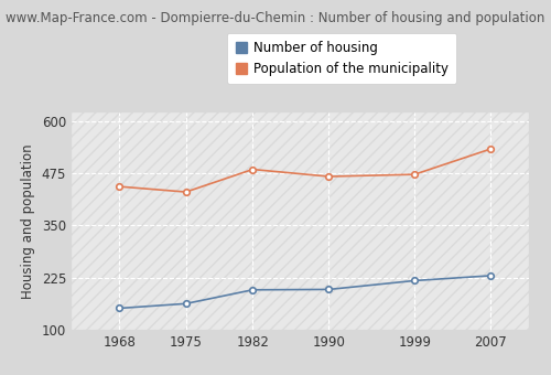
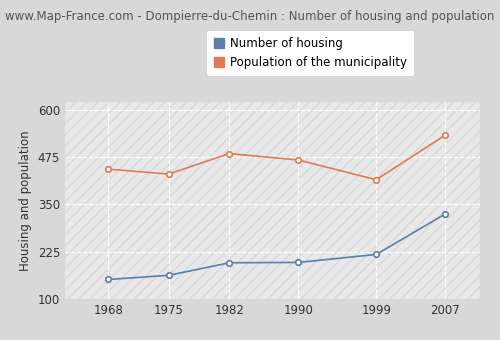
Population of the municipality/1999: 472 -> 415
Number of housing/2007: 230 -> 325
